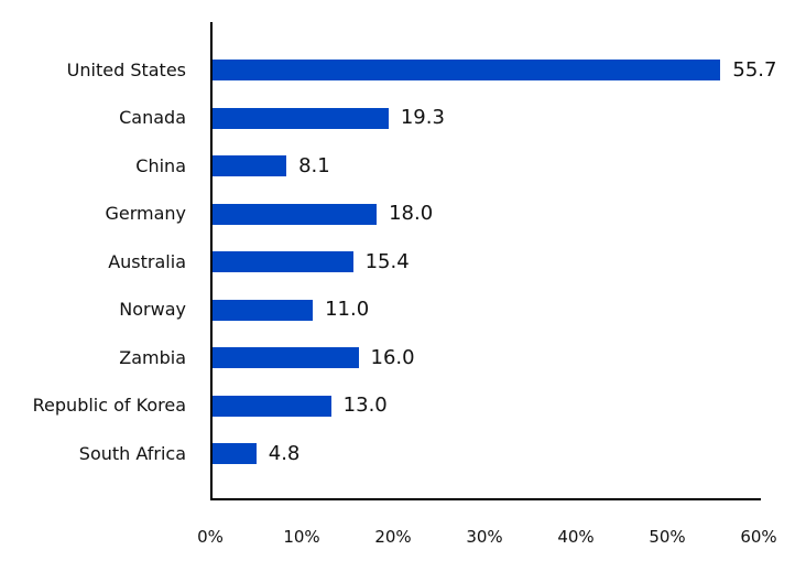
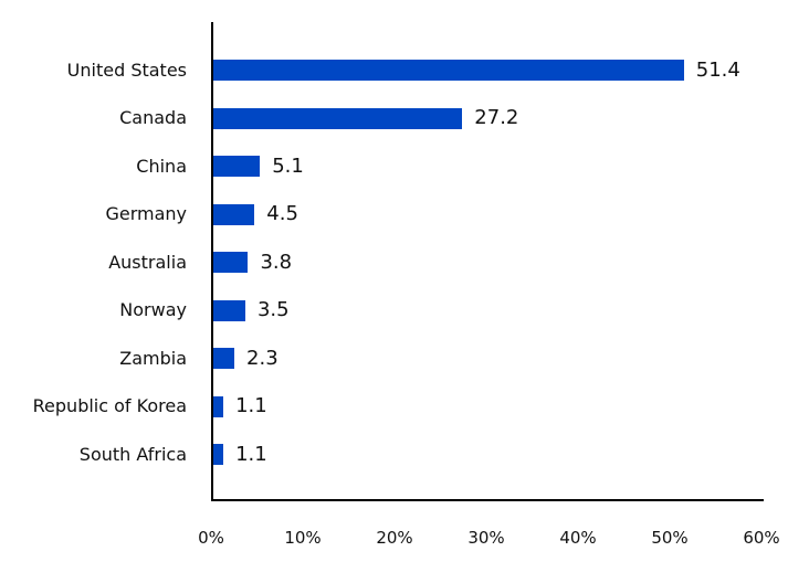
United States: 55.7 -> 51.4
Canada: 19.3 -> 27.2
China: 8.1 -> 5.1
Germany: 18.0 -> 4.5
Australia: 15.4 -> 3.8
Norway: 11.0 -> 3.5
Zambia: 16.0 -> 2.3
Republic of Korea: 13.0 -> 1.1
South Africa: 4.8 -> 1.1
